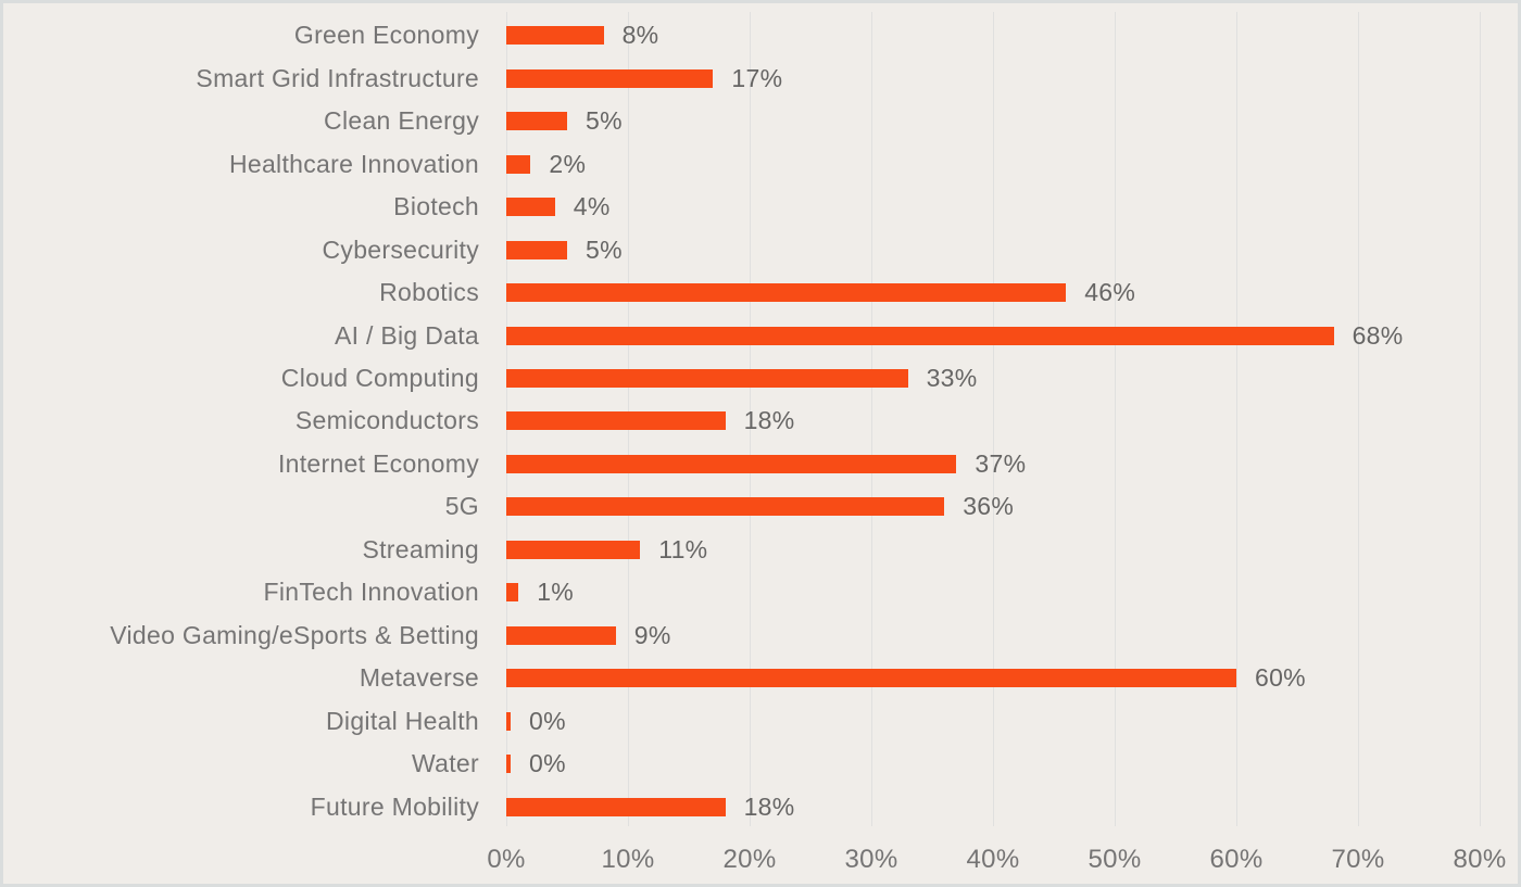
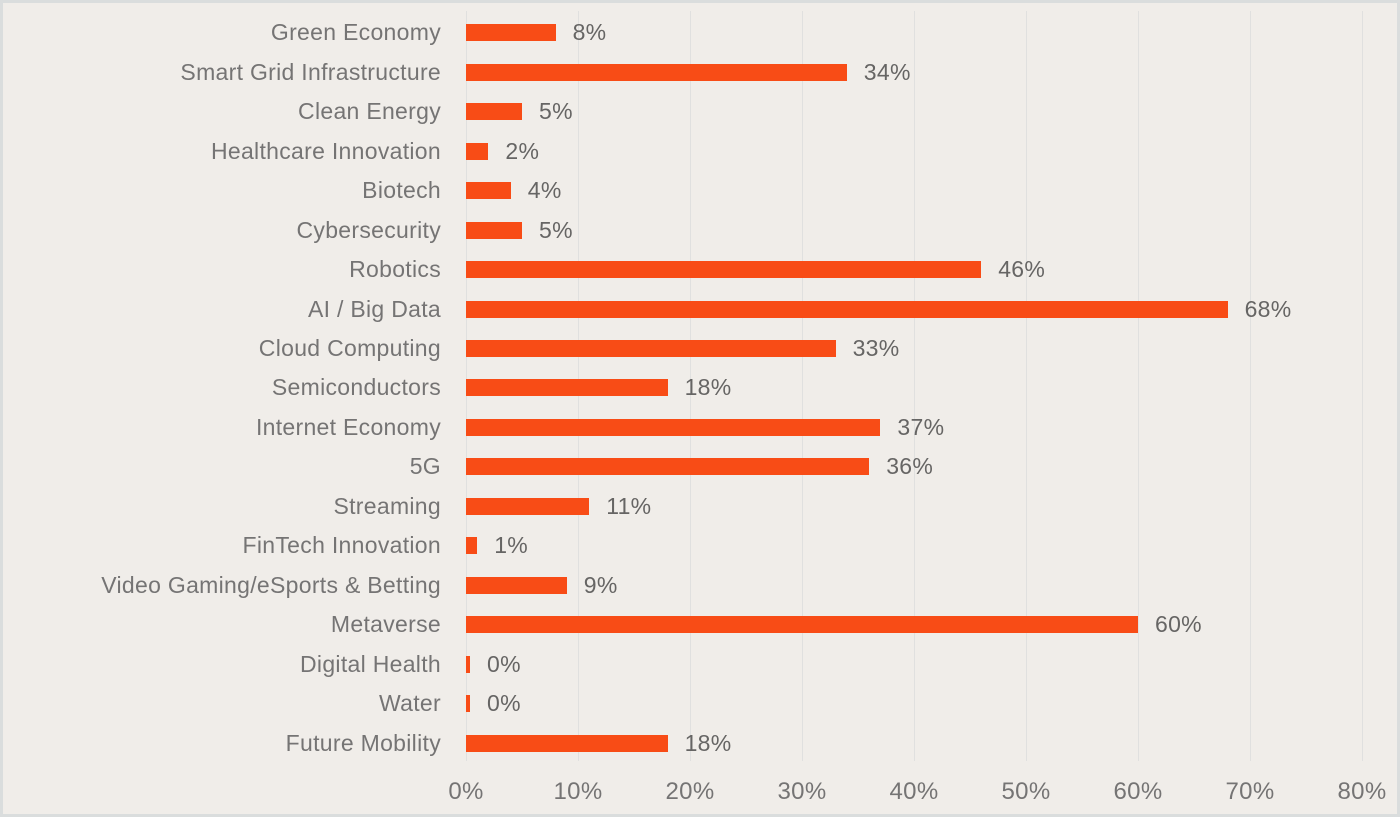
Smart Grid Infrastructure: 17% -> 34%
